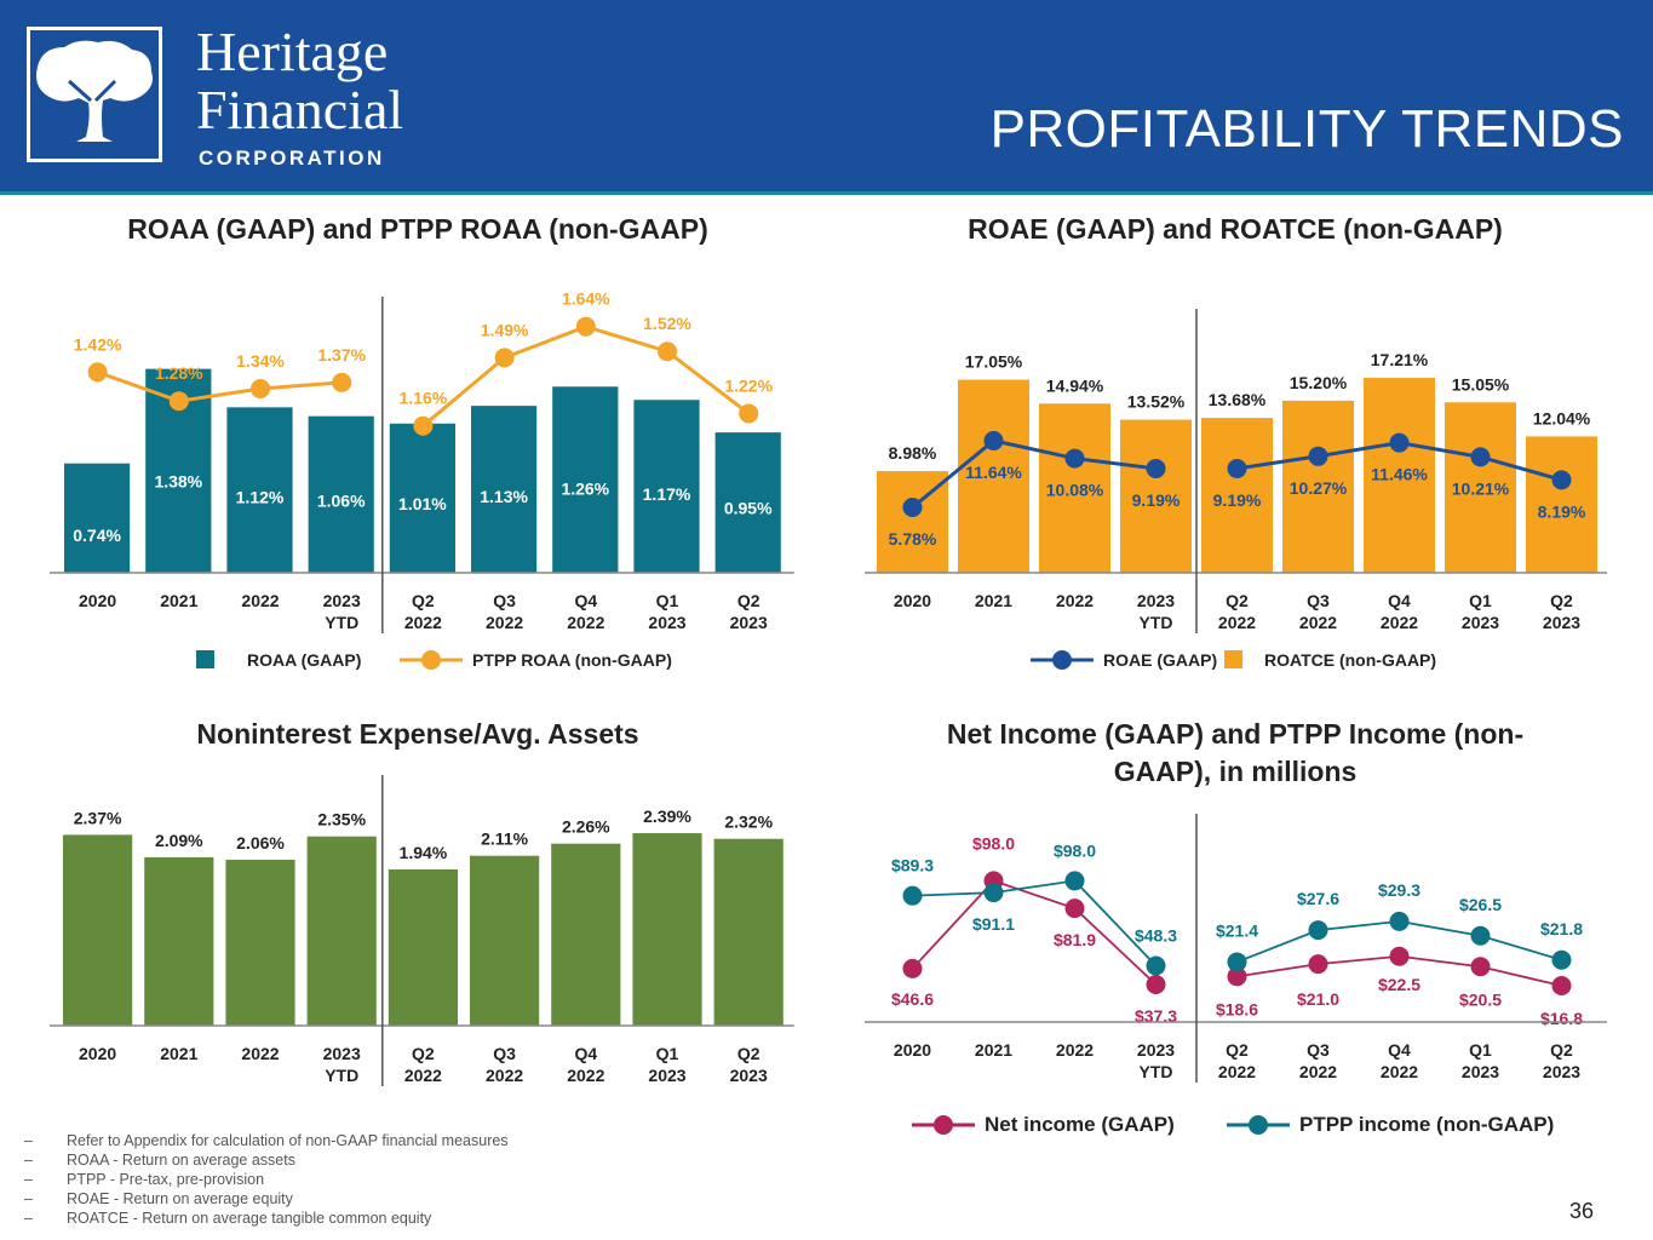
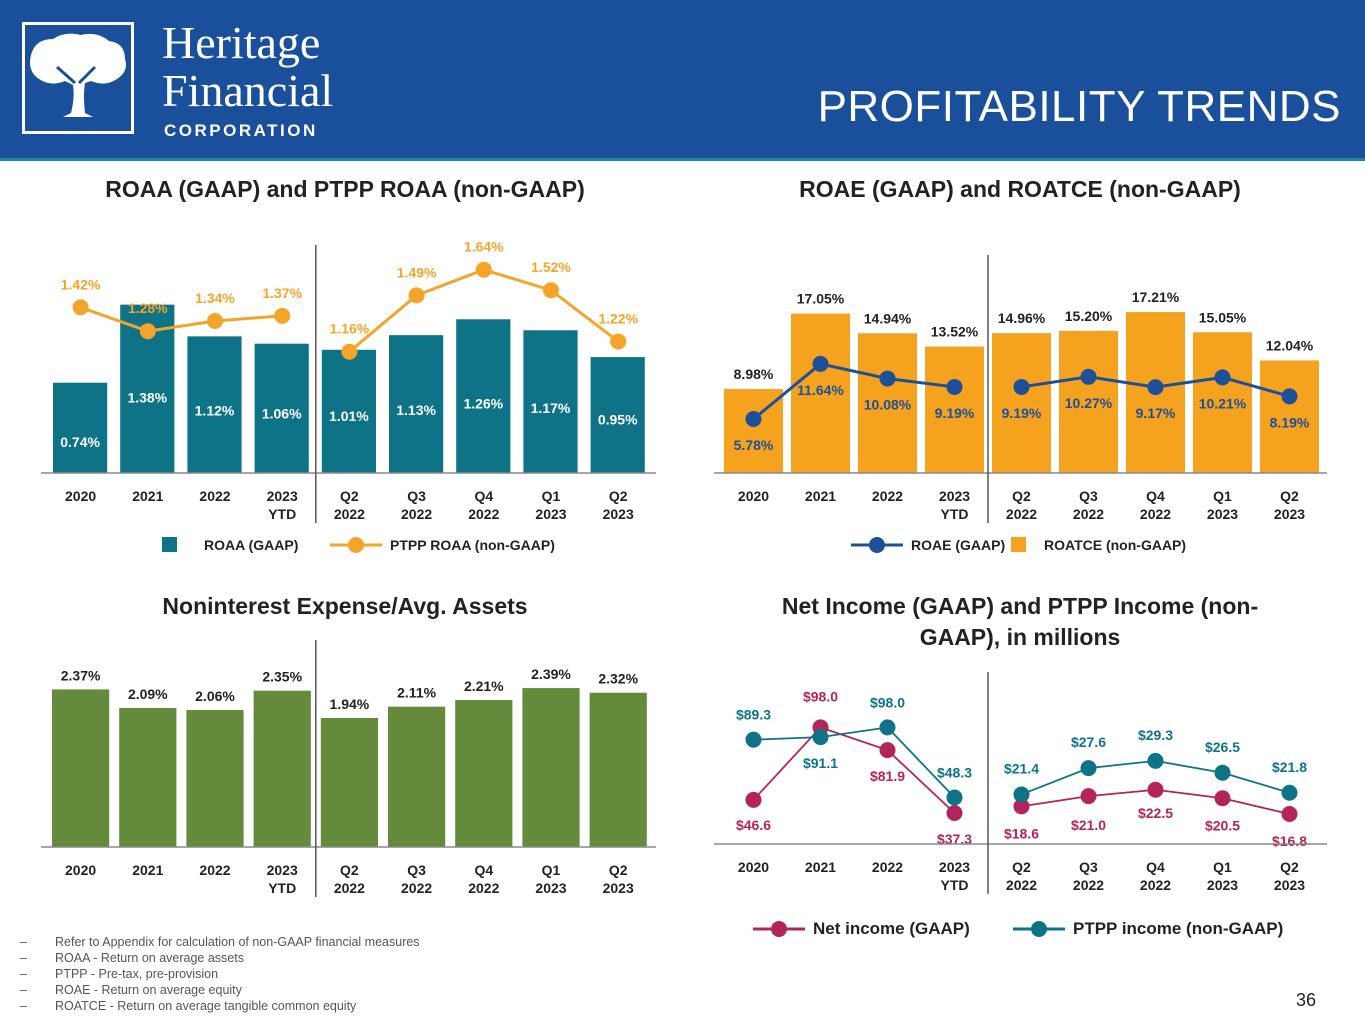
ROAE (GAAP) and ROATCE (non-GAAP)/ROATCE (non-GAAP)/Q2 2022: 13.68% -> 14.96%
ROAE (GAAP) and ROATCE (non-GAAP)/ROAE (GAAP)/Q4 2022: 11.46% -> 9.17%
Noninterest Expense/Avg. Assets/Q4 2022: 2.26% -> 2.21%
